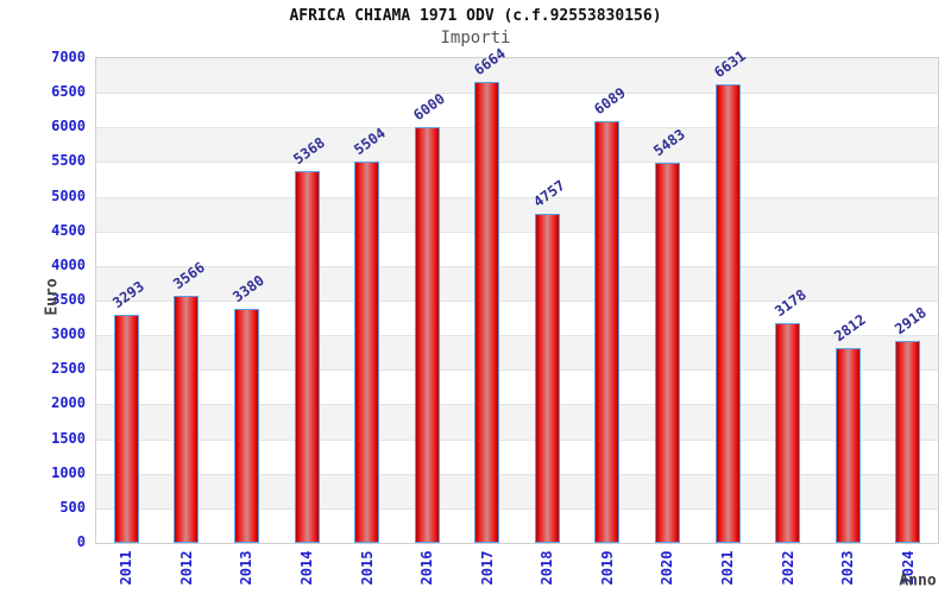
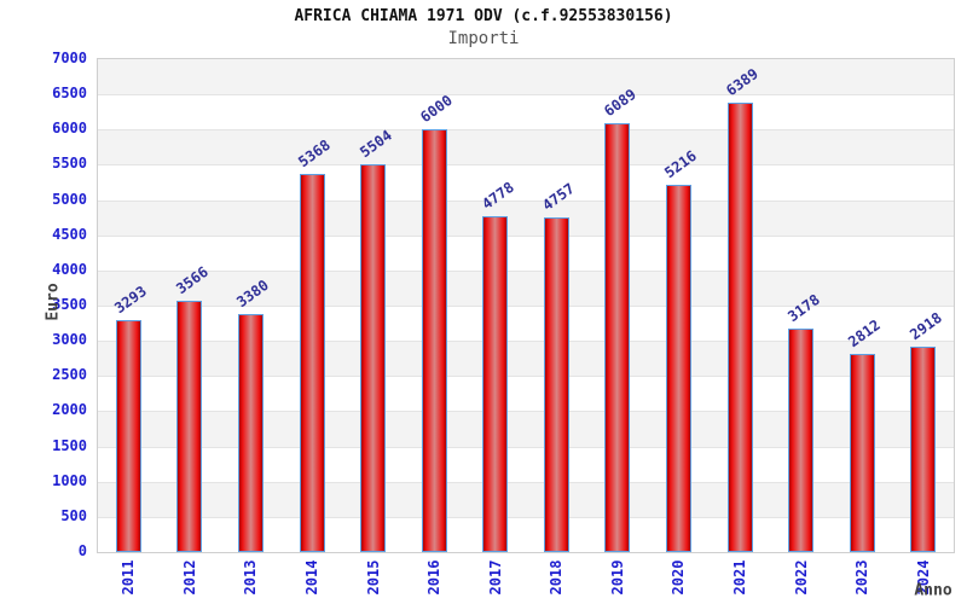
2017: 6664 -> 4778
2020: 5483 -> 5216
2021: 6631 -> 6389
